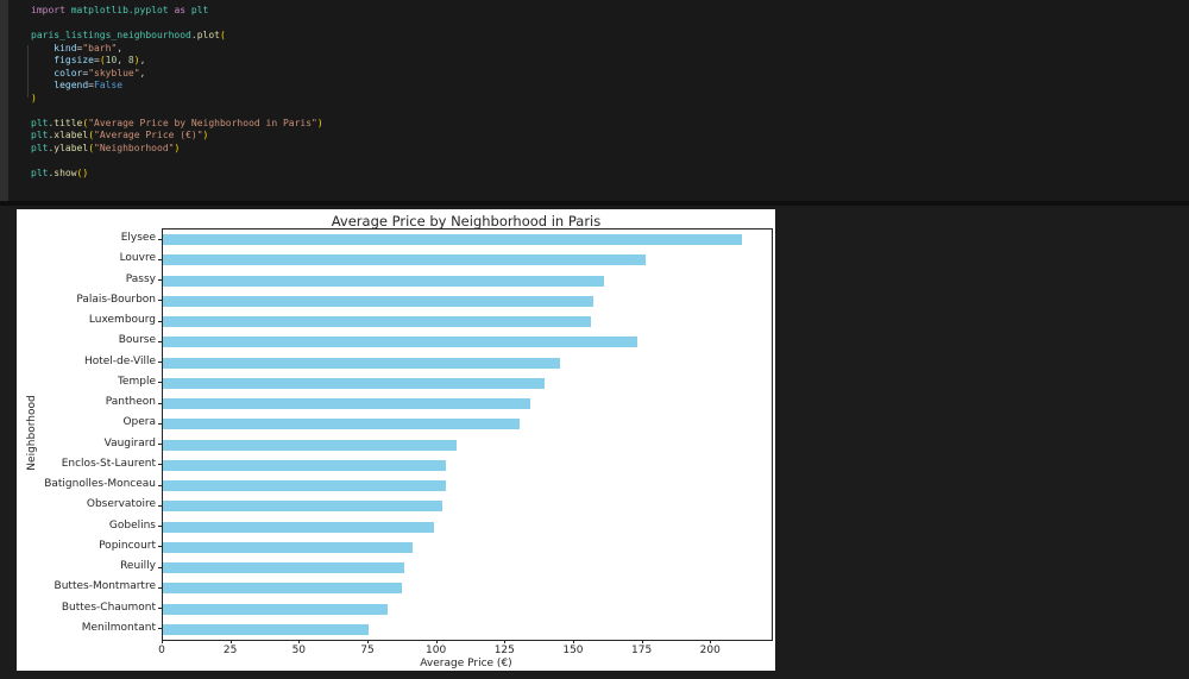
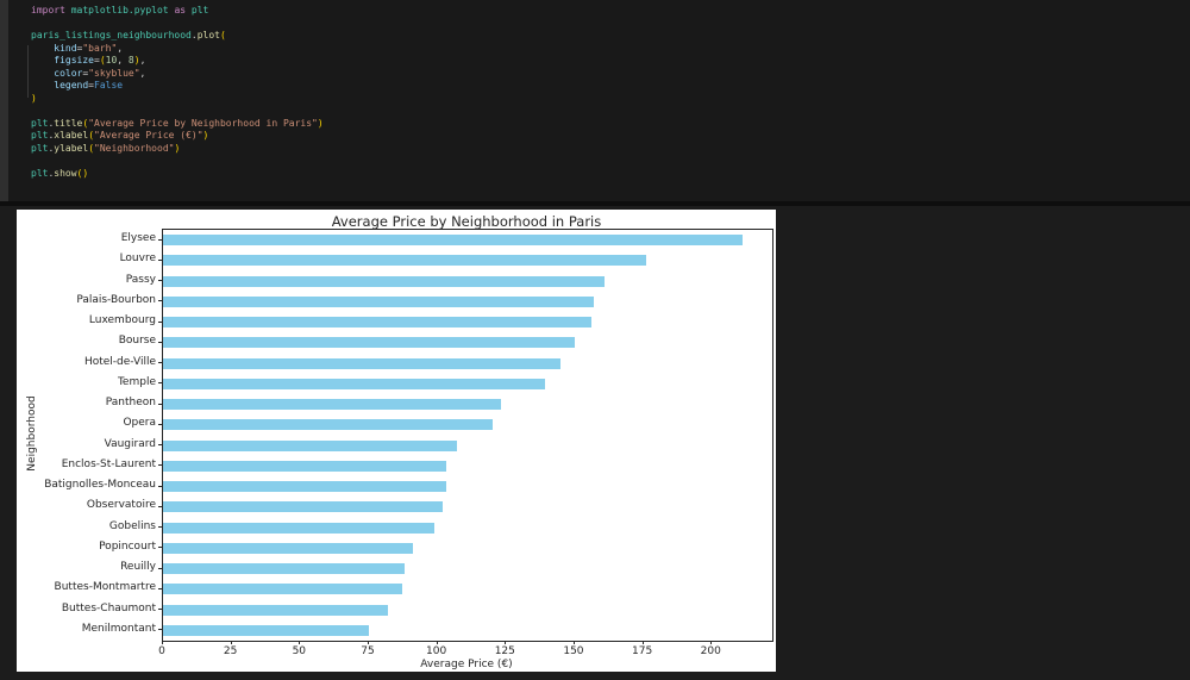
Bourse: 173 -> 150
Pantheon: 134 -> 123
Opera: 130 -> 120
